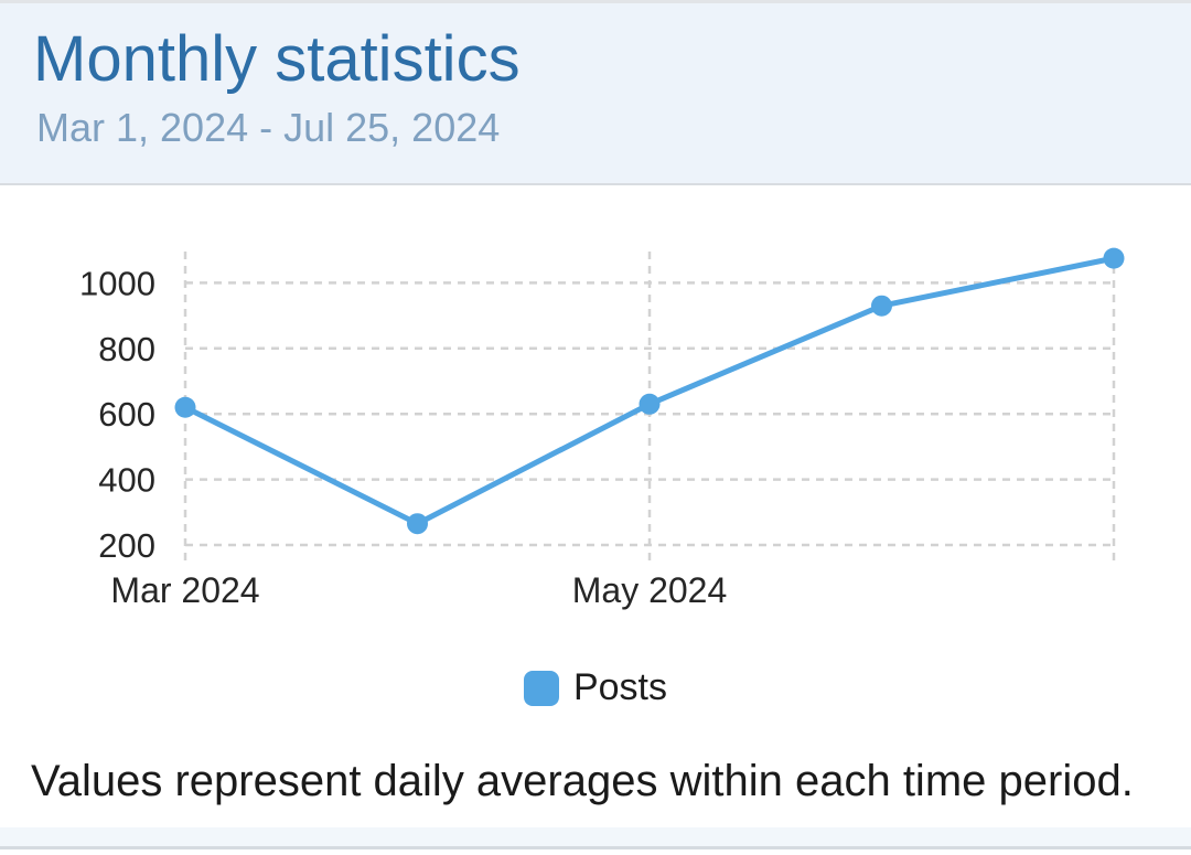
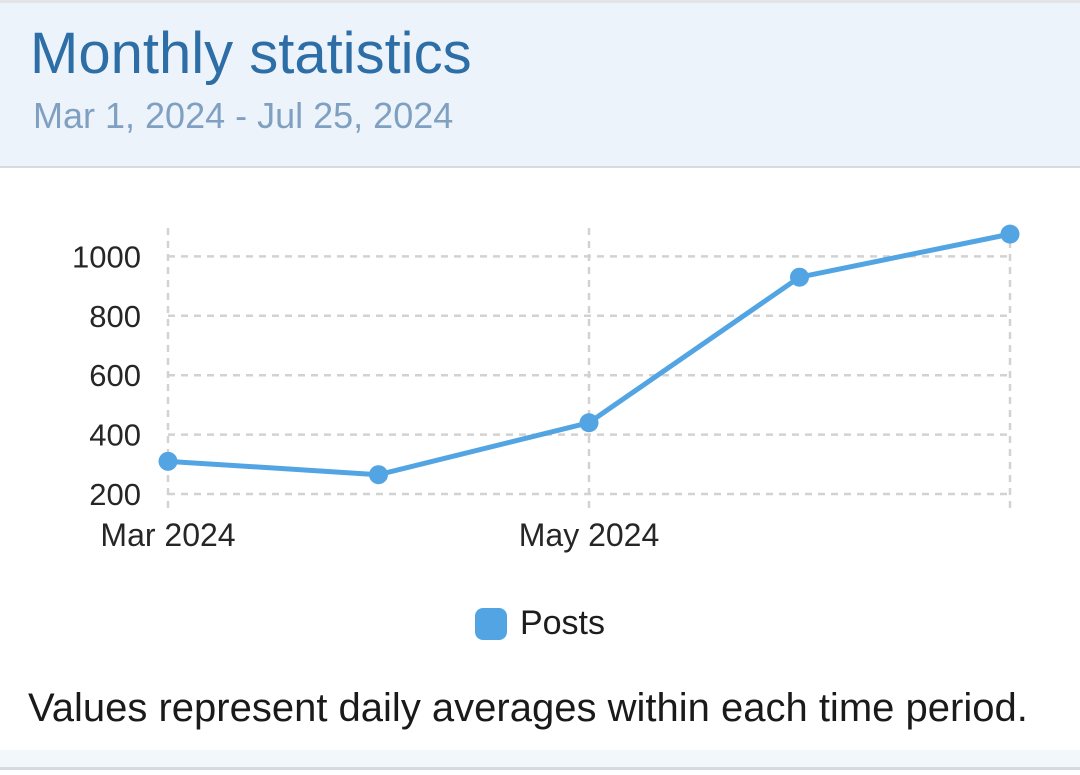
Mar 2024: 620 -> 310
May 2024: 630 -> 440
